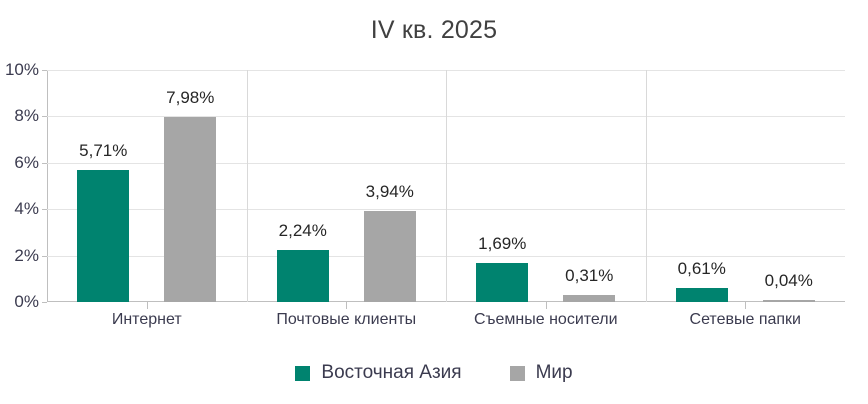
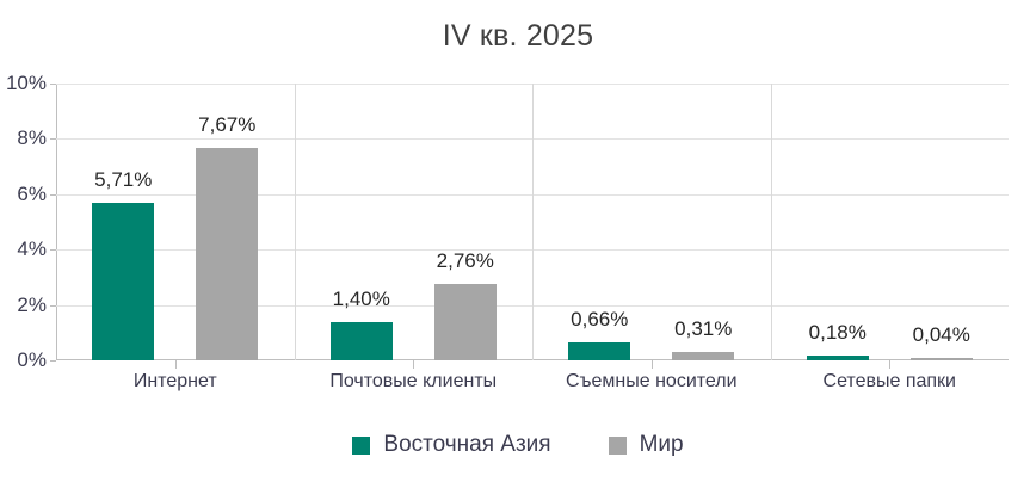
Мир/Интернет: 7,98% -> 7,67%
Восточная Азия/Почтовые клиенты: 2,24% -> 1,40%
Мир/Почтовые клиенты: 3,94% -> 2,76%
Восточная Азия/Съемные носители: 1,69% -> 0,66%
Восточная Азия/Сетевые папки: 0,61% -> 0,18%
